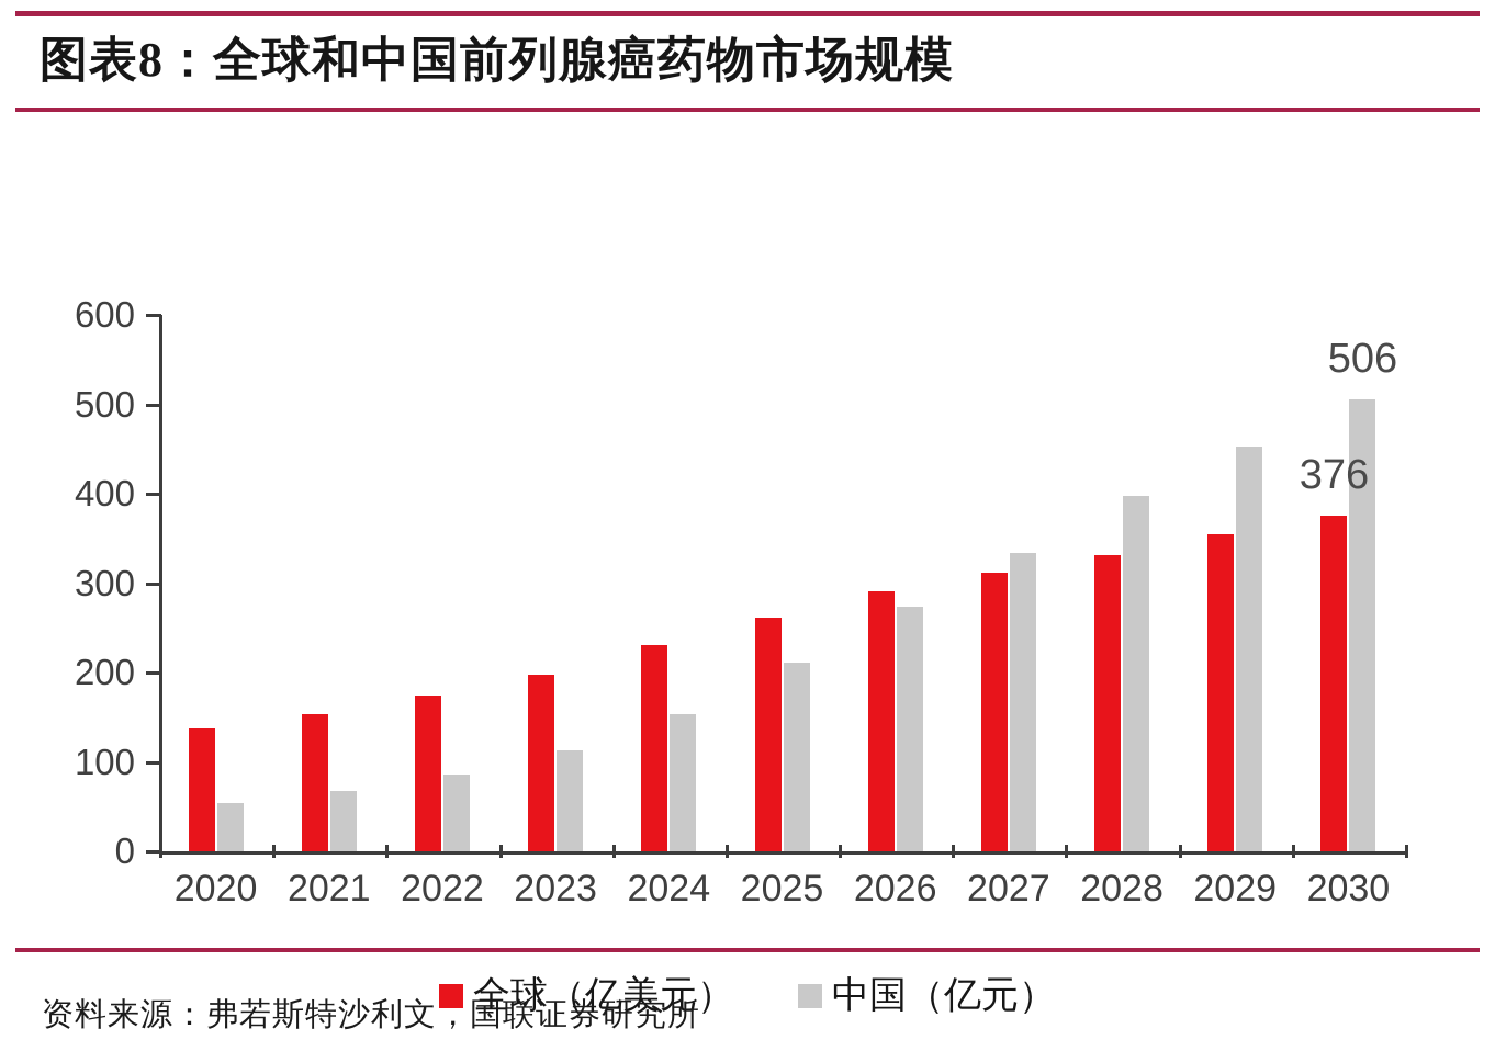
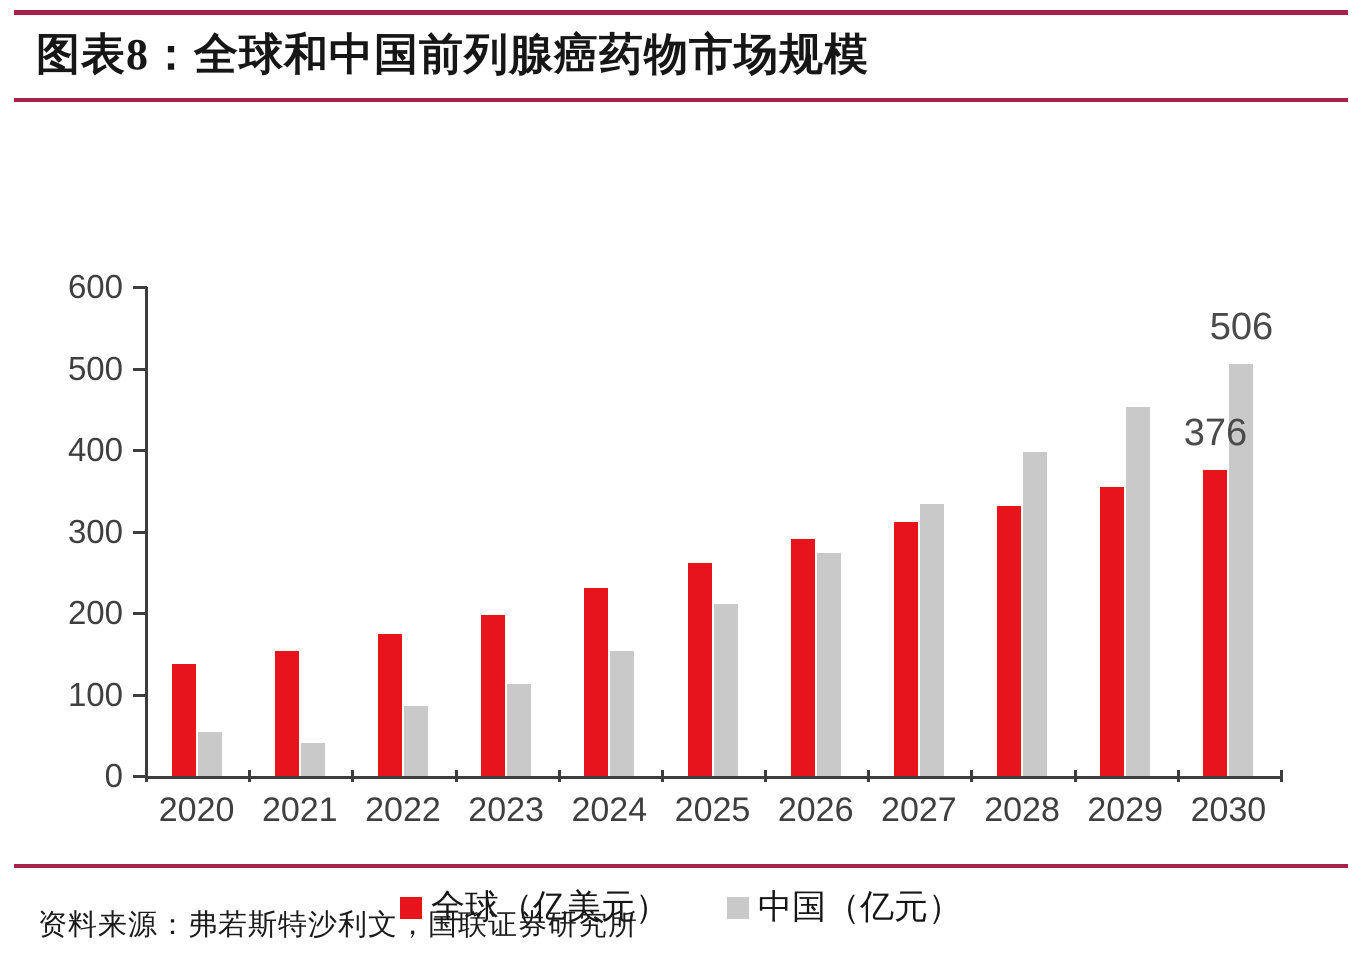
中国（亿元）/2021: 70 -> 40
